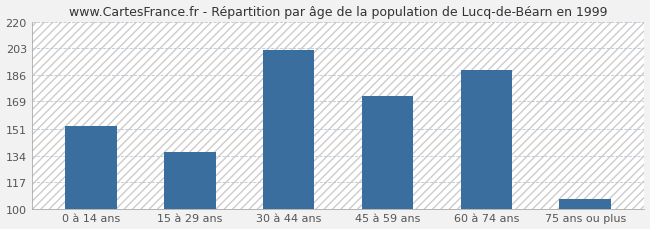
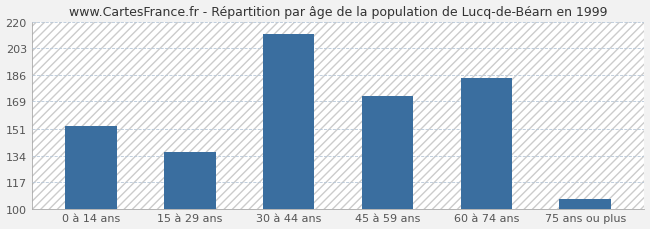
30 à 44 ans: 202 -> 212
60 à 74 ans: 189 -> 184
